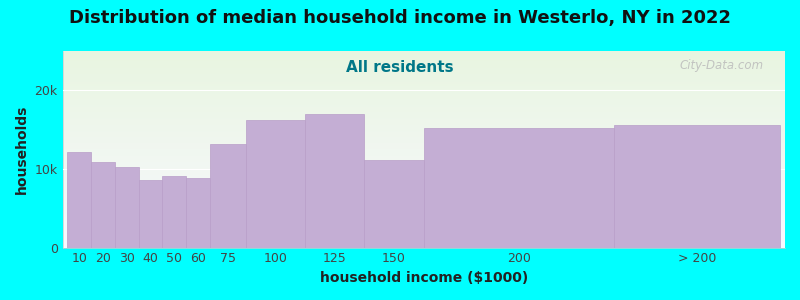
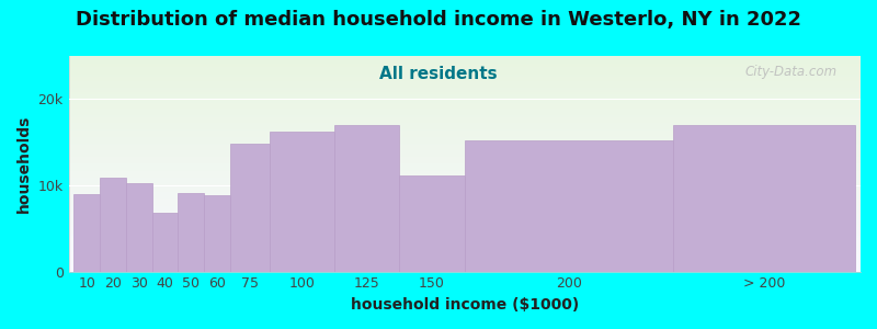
10: 12.2k -> 9.0k
40: 8.6k -> 6.8k
75: 13.2k -> 14.8k
> 200: 15.6k -> 17.0k
